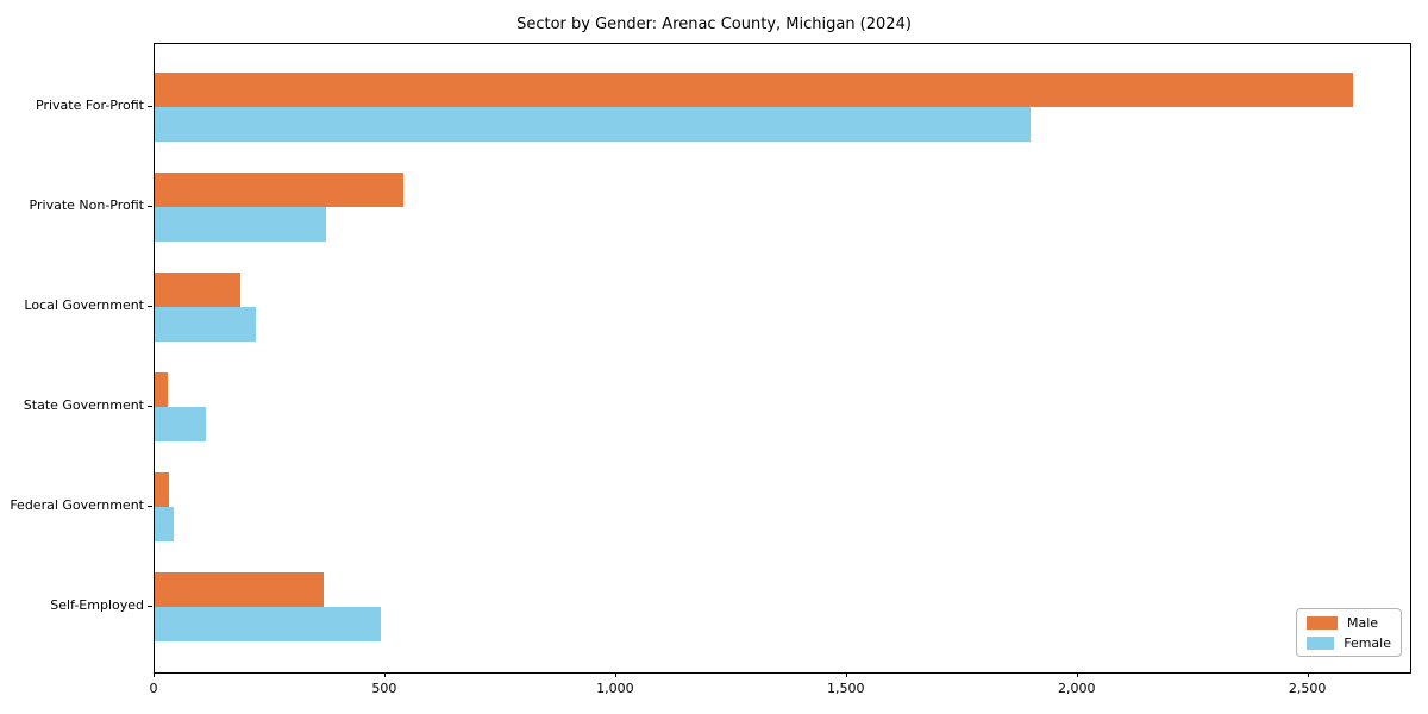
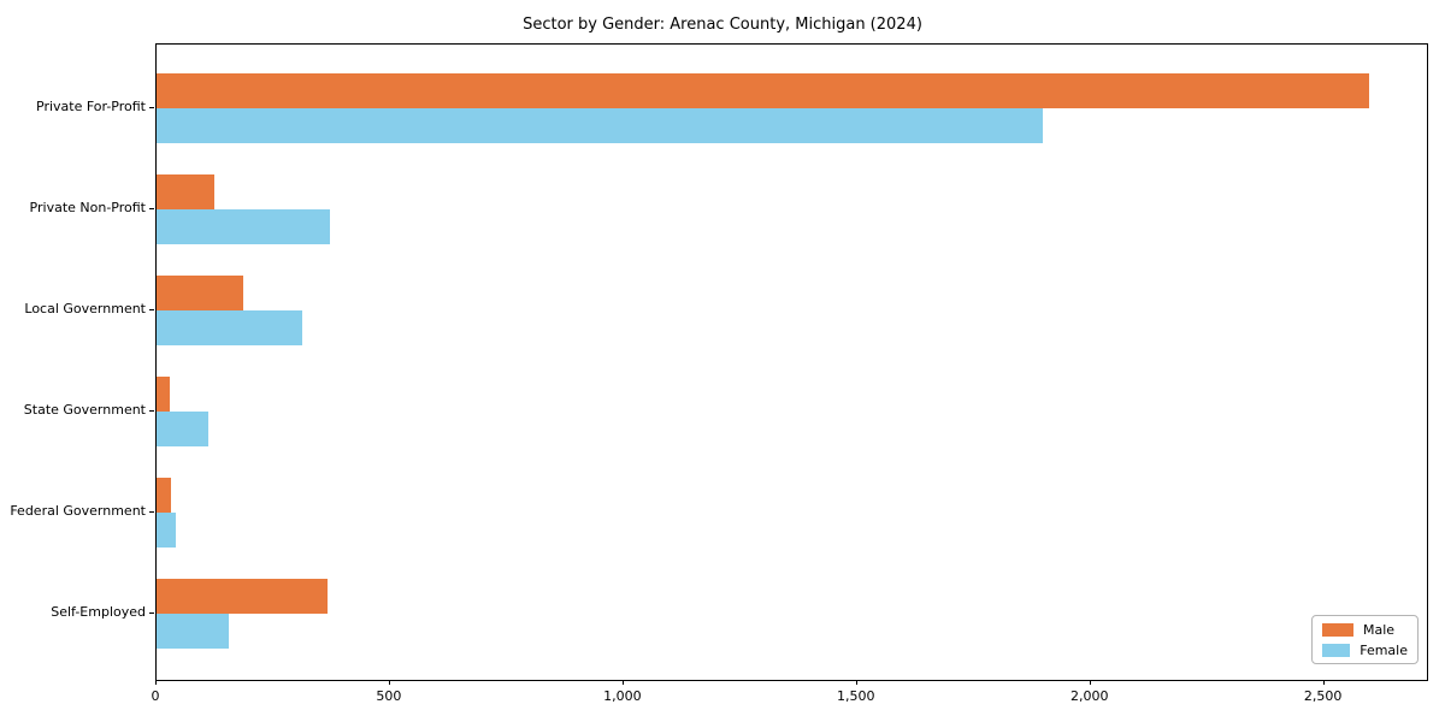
Male/Private Non-Profit: 540 -> 120
Female/Local Government: 220 -> 310
Female/Self-Employed: 490 -> 160
